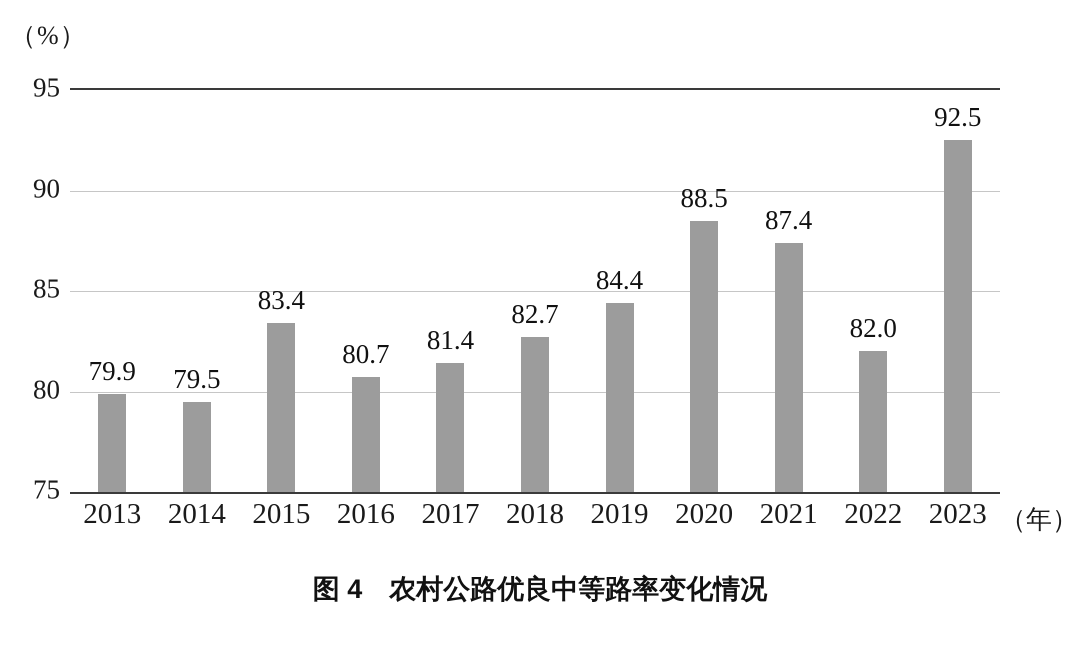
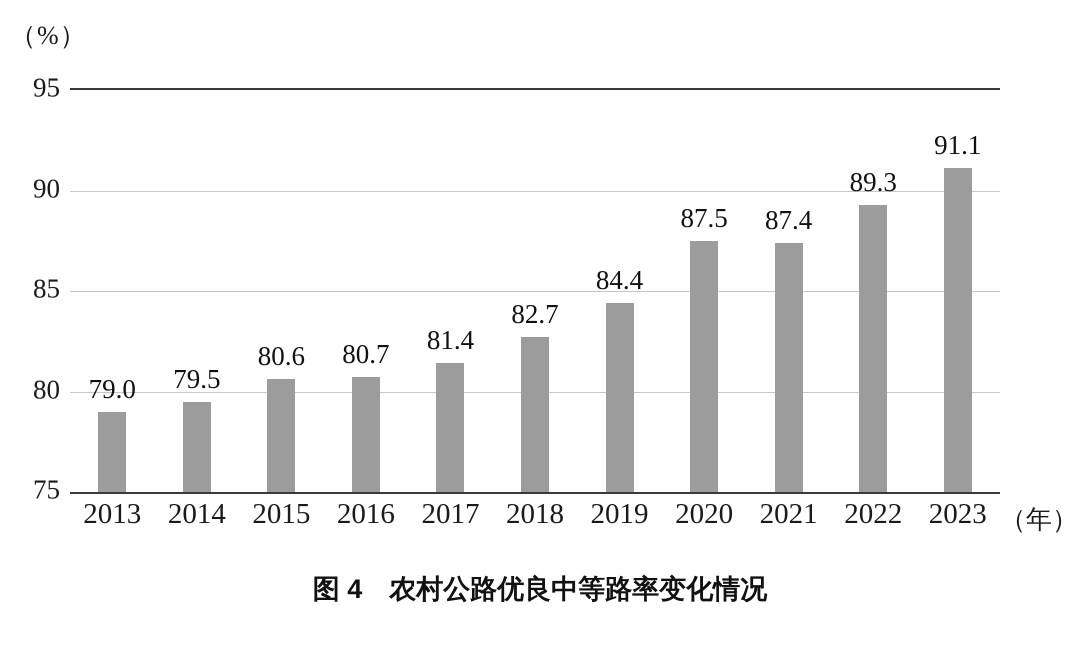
2013: 79.9 -> 79.0
2015: 83.4 -> 80.6
2020: 88.5 -> 87.5
2022: 82.0 -> 89.3
2023: 92.5 -> 91.1
